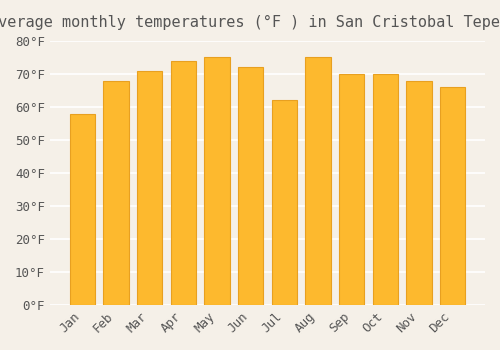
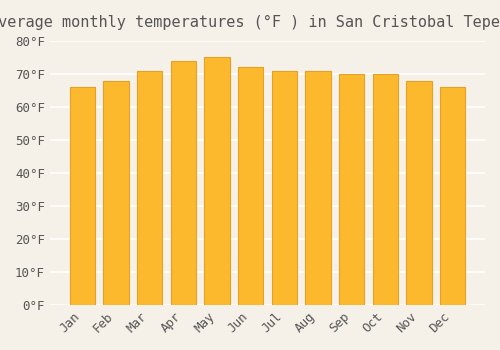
Jan: 58°F -> 66°F
Jul: 62°F -> 71°F
Aug: 75°F -> 71°F
